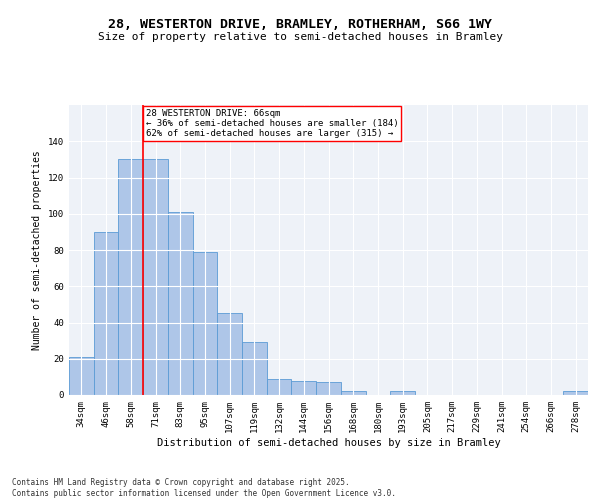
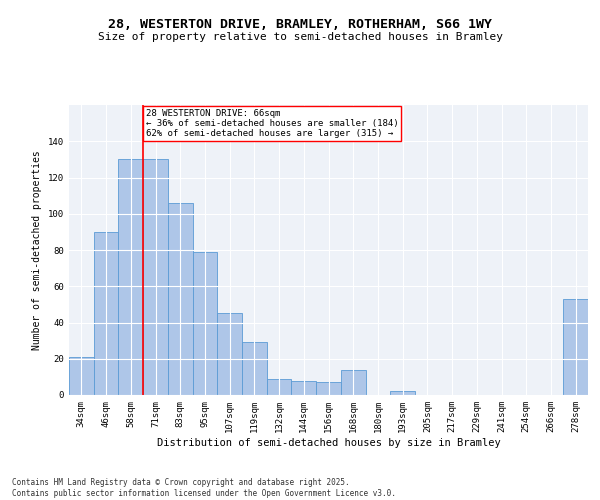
83sqm: 101 -> 106
168sqm: 2 -> 14
278sqm: 2 -> 53
